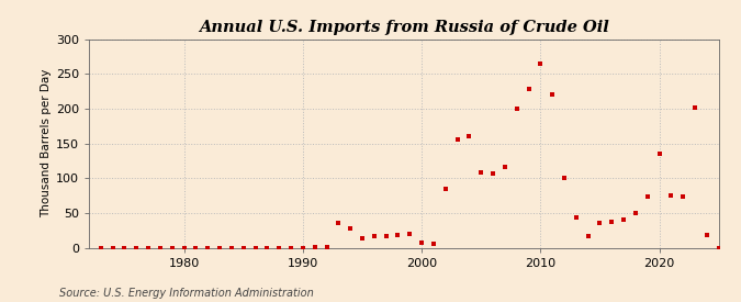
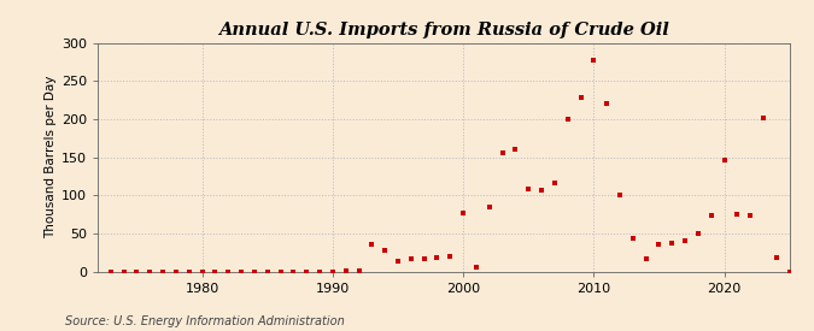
2000: 7 -> 76
2010: 265 -> 278
2020: 135 -> 146
